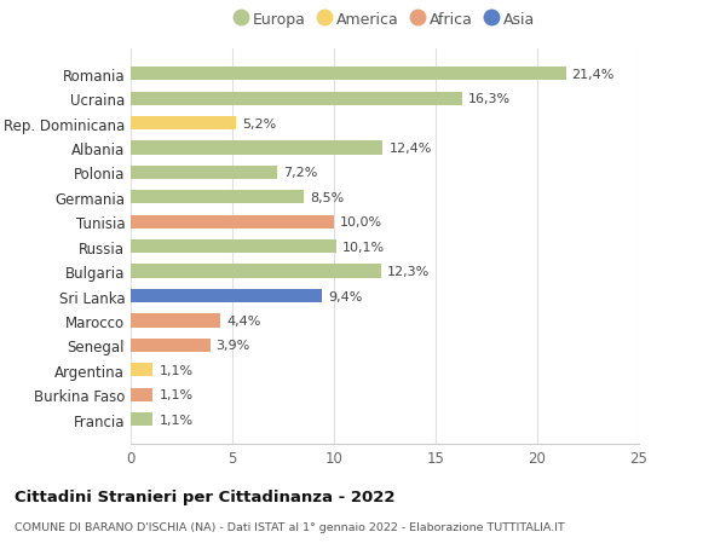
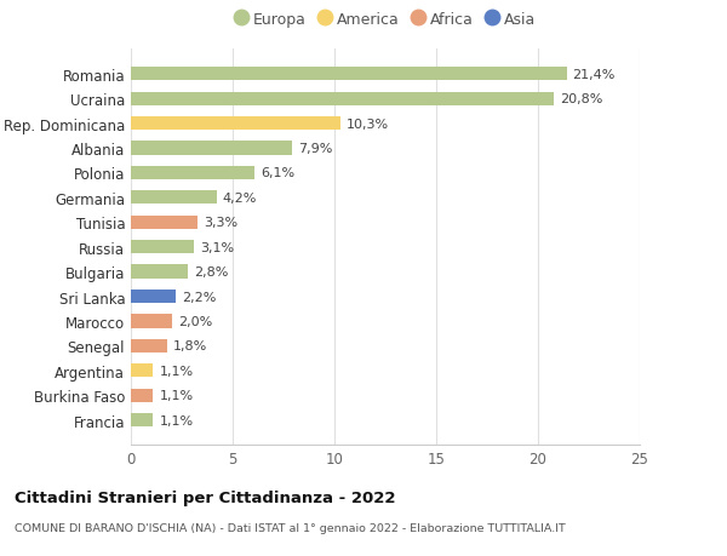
Ucraina: 16,3% -> 20,8%
Rep. Dominicana: 5,2% -> 10,3%
Albania: 12,4% -> 7,9%
Polonia: 7,2% -> 6,1%
Germania: 8,5% -> 4,2%
Tunisia: 10,0% -> 3,3%
Russia: 10,1% -> 3,1%
Bulgaria: 12,3% -> 2,8%
Sri Lanka: 9,4% -> 2,2%
Marocco: 4,4% -> 2,0%
Senegal: 3,9% -> 1,8%
